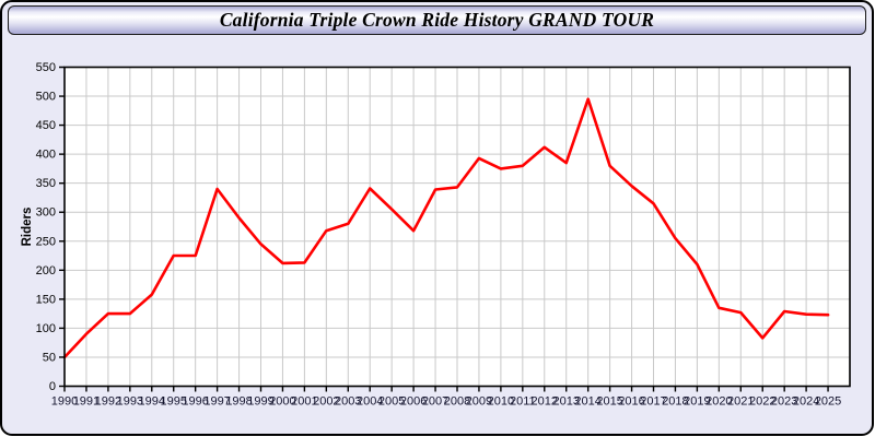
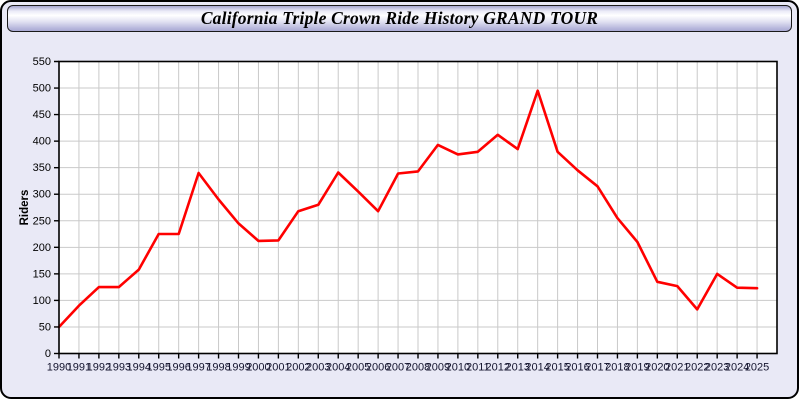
2023: 130 -> 150
